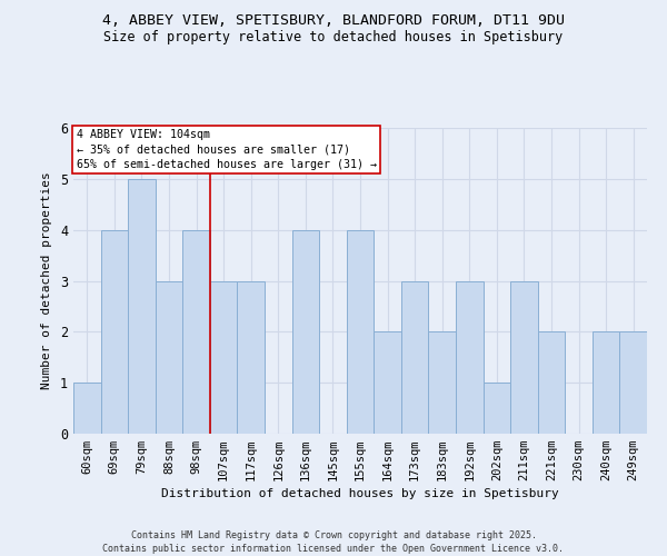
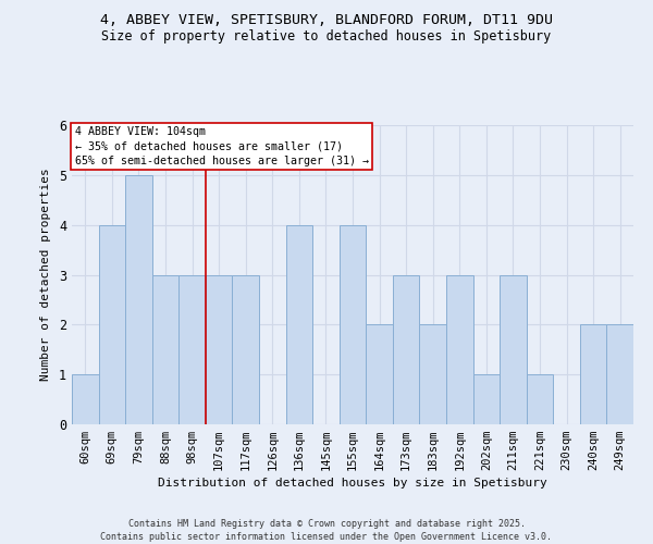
98sqm: 4 -> 3
221sqm: 2 -> 1
